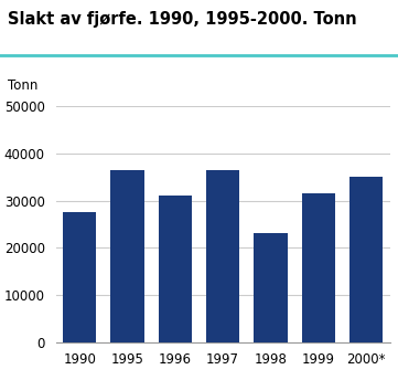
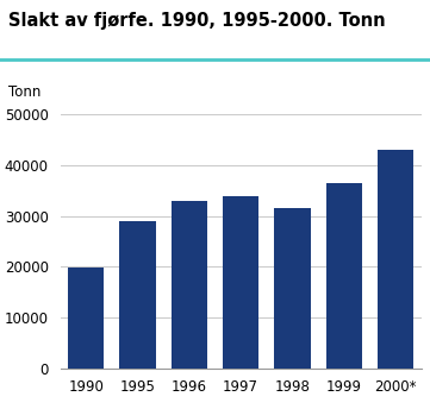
1990: 27500 -> 19900
1995: 36500 -> 29000
1996: 31000 -> 33000
1997: 36500 -> 34000
1998: 23000 -> 31500
1999: 31500 -> 36500
2000*: 35000 -> 43000
